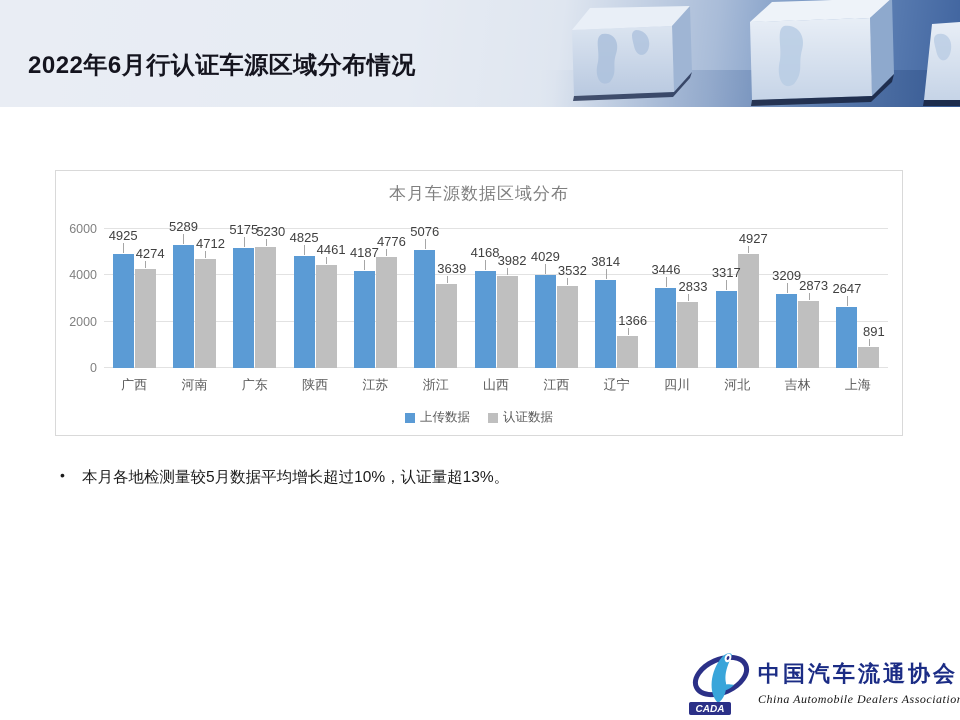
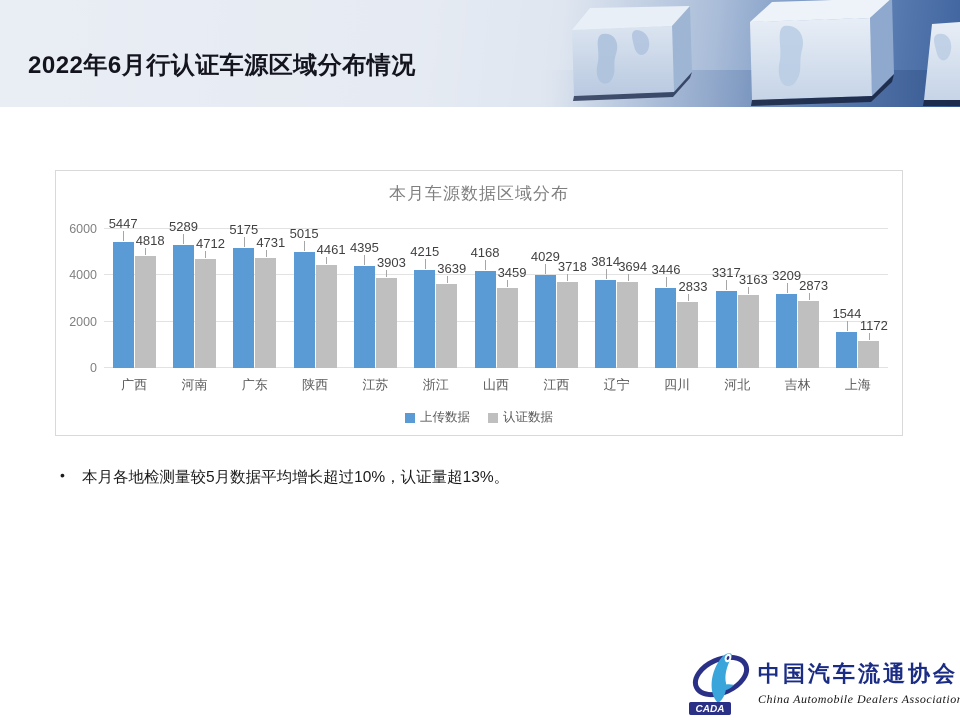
上传数据/广西: 4925 -> 5447
认证数据/广西: 4274 -> 4818
认证数据/广东: 5230 -> 4731
上传数据/陕西: 4825 -> 5015
上传数据/江苏: 4187 -> 4395
认证数据/江苏: 4776 -> 3903
上传数据/浙江: 5076 -> 4215
认证数据/山西: 3982 -> 3459
认证数据/江西: 3532 -> 3718
认证数据/辽宁: 1366 -> 3694
认证数据/河北: 4927 -> 3163
上传数据/上海: 2647 -> 1544
认证数据/上海: 891 -> 1172
